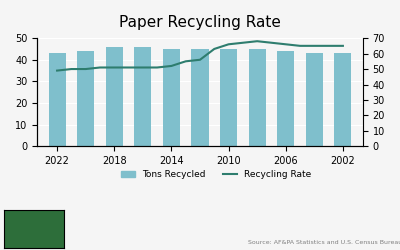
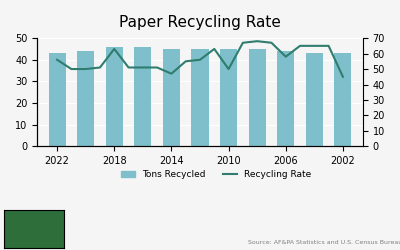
Recycling Rate/2022: 49 -> 56
Recycling Rate/2018: 51 -> 63
Recycling Rate/2014: 52 -> 47
Recycling Rate/2010: 66 -> 50
Recycling Rate/2006: 66 -> 58
Recycling Rate/2002: 65 -> 45
